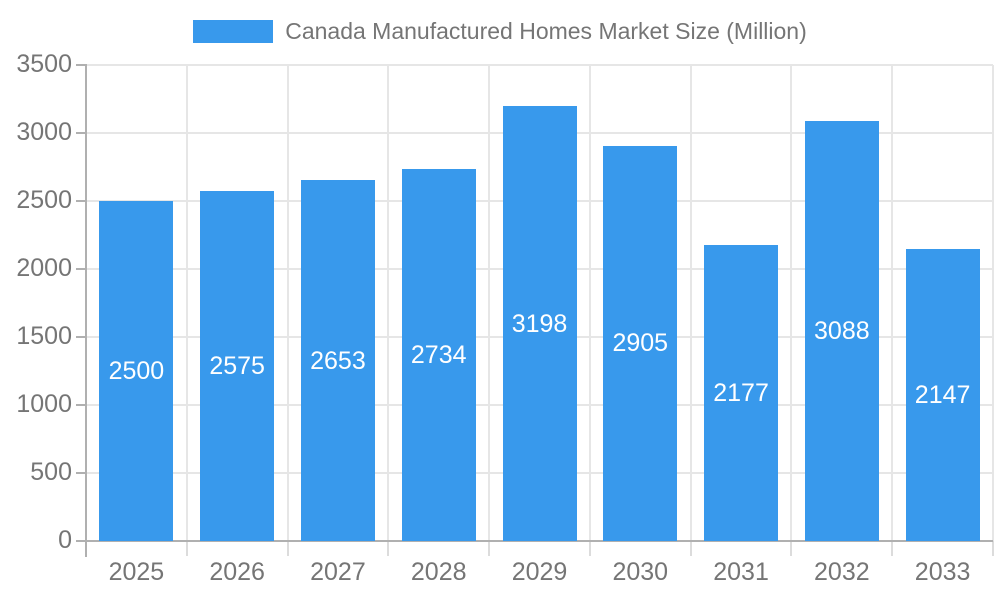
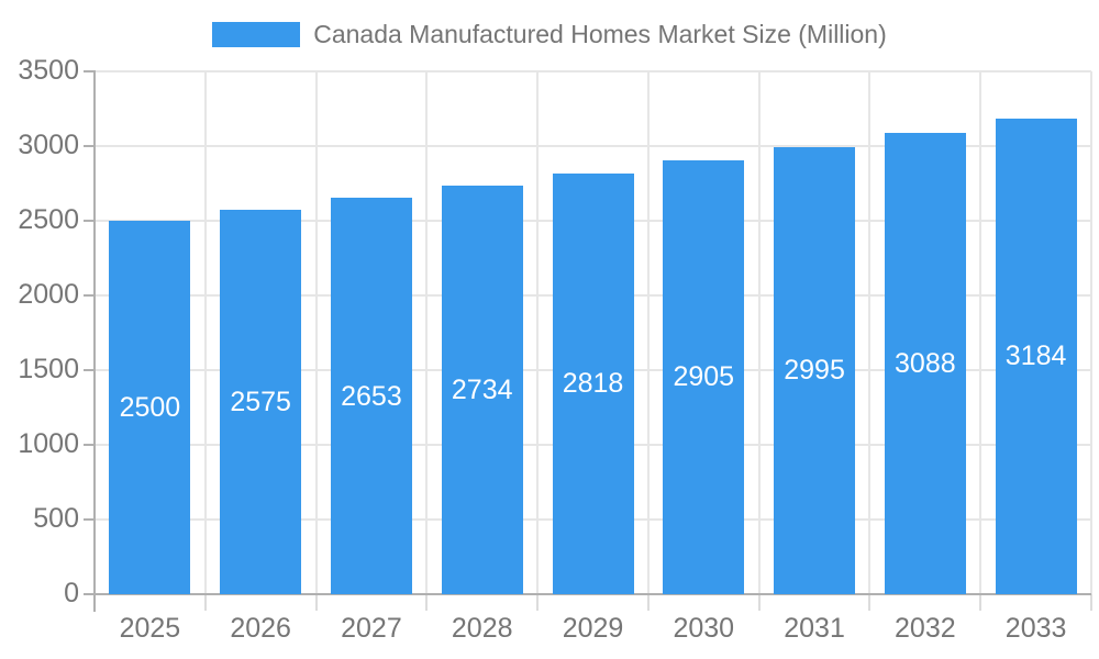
2029: 3198 -> 2818
2031: 2177 -> 2995
2033: 2147 -> 3184
